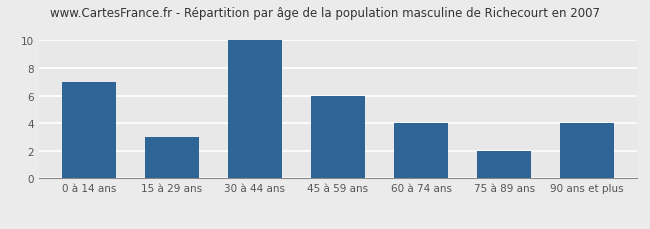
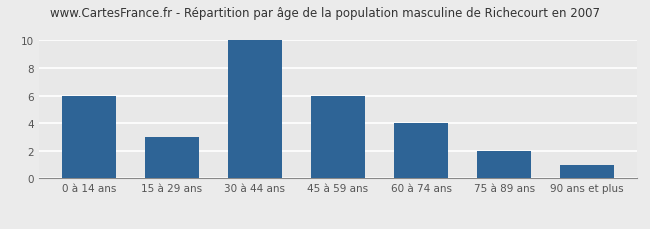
0 à 14 ans: 7 -> 6
90 ans et plus: 4 -> 1
